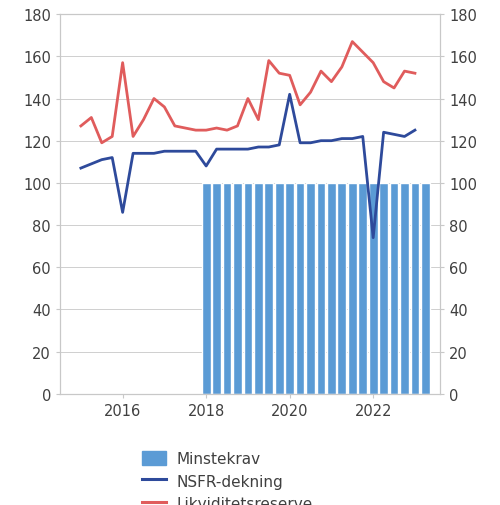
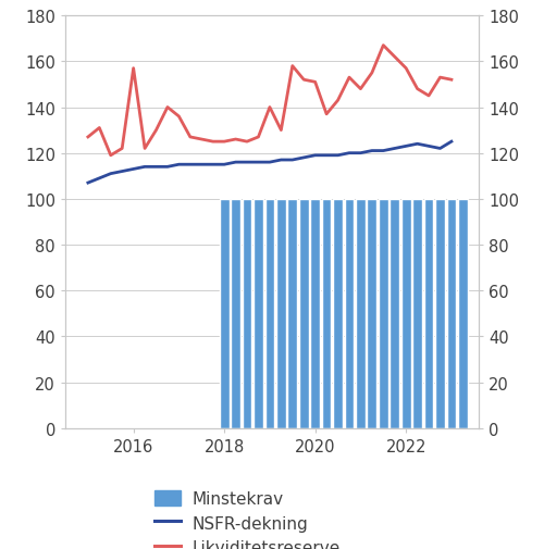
NSFR-dekning/2016: 86 -> 113
NSFR-dekning/2018: 108 -> 115
NSFR-dekning/2020: 142 -> 119
NSFR-dekning/2022: 74 -> 123
